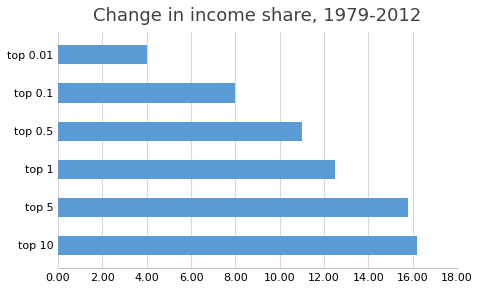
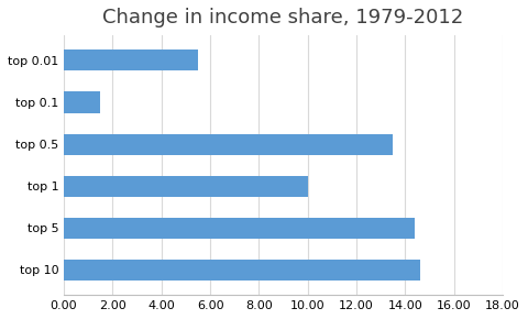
top 0.01: 4.0 -> 5.5
top 0.1: 8.0 -> 1.5
top 0.5: 11.0 -> 13.5
top 1: 12.5 -> 10.0
top 5: 15.8 -> 14.4
top 10: 16.2 -> 14.6
